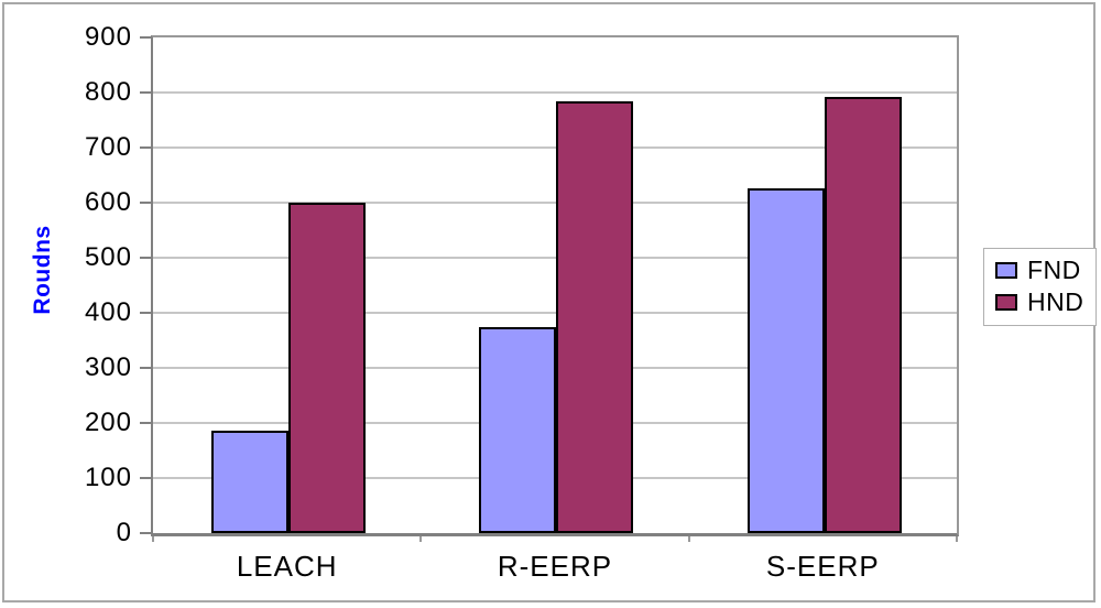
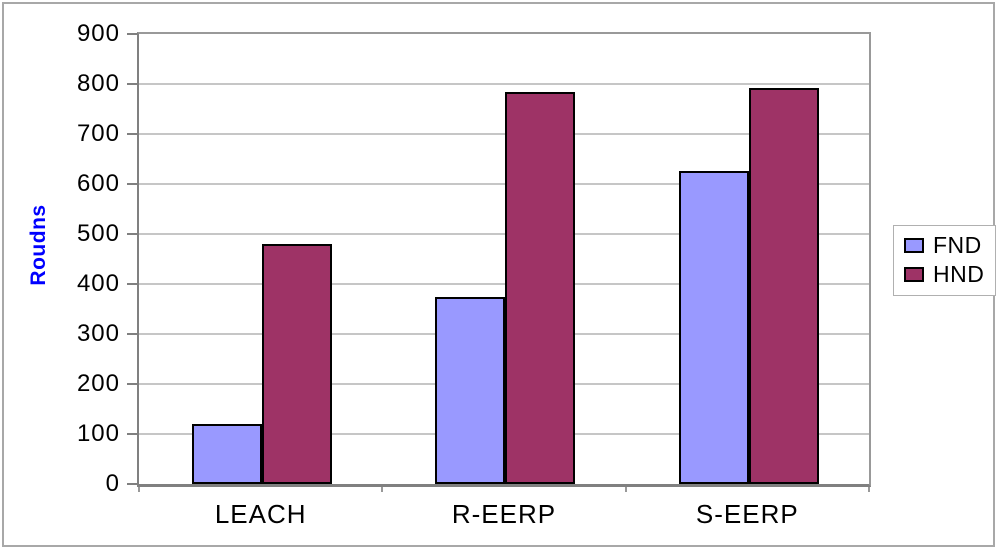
FND/LEACH: 190 -> 120
HND/LEACH: 600 -> 480
